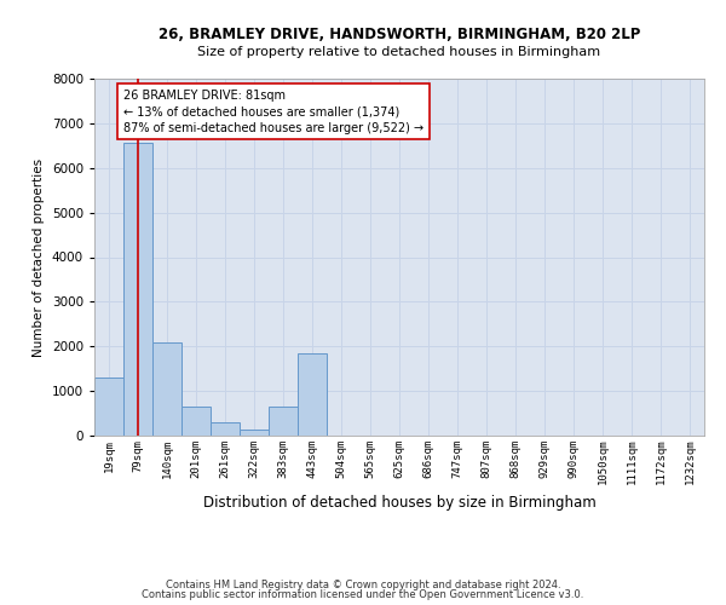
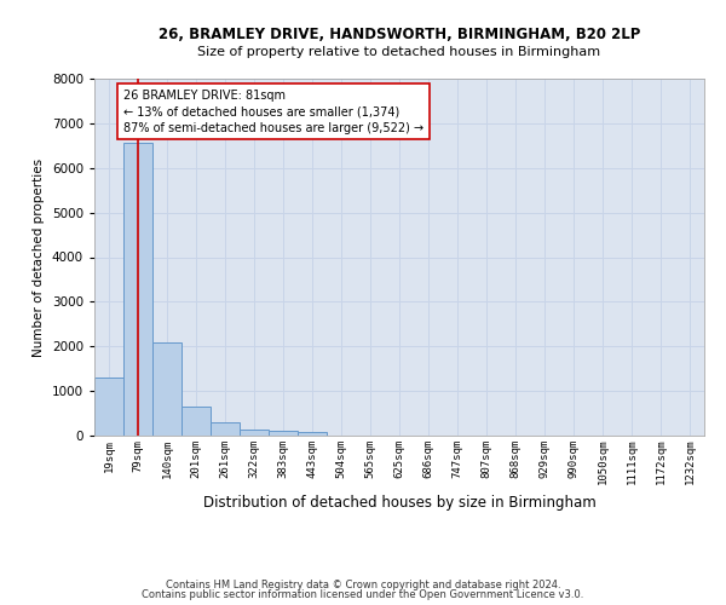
383sqm: 650 -> 100
443sqm: 1850 -> 80
